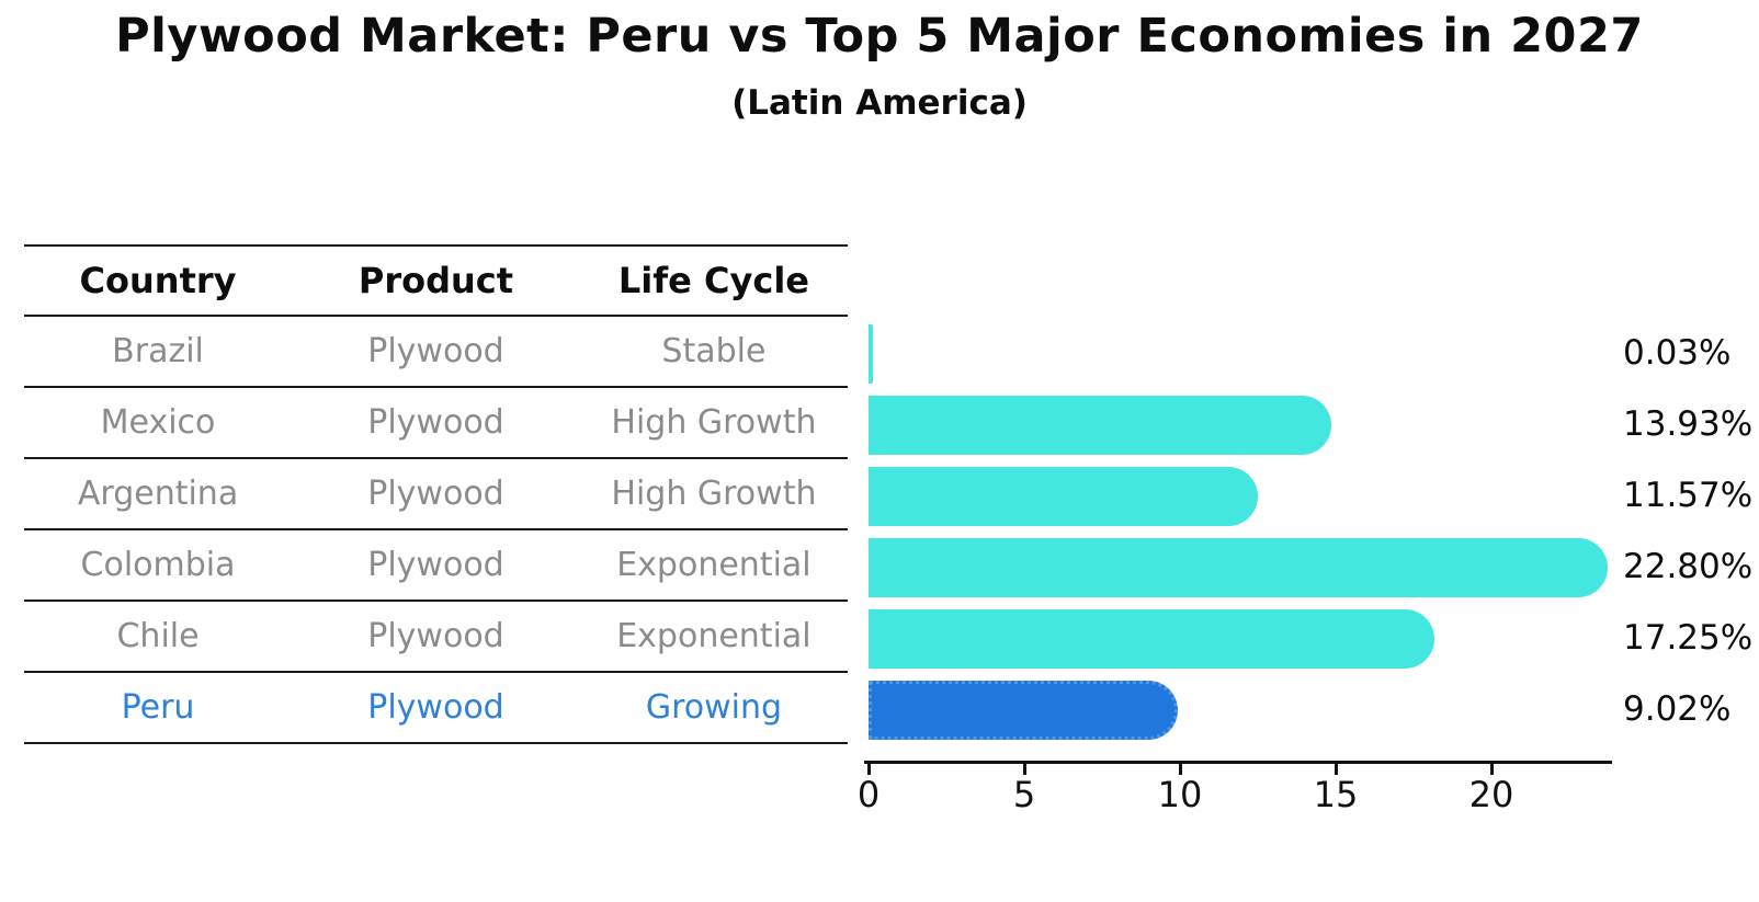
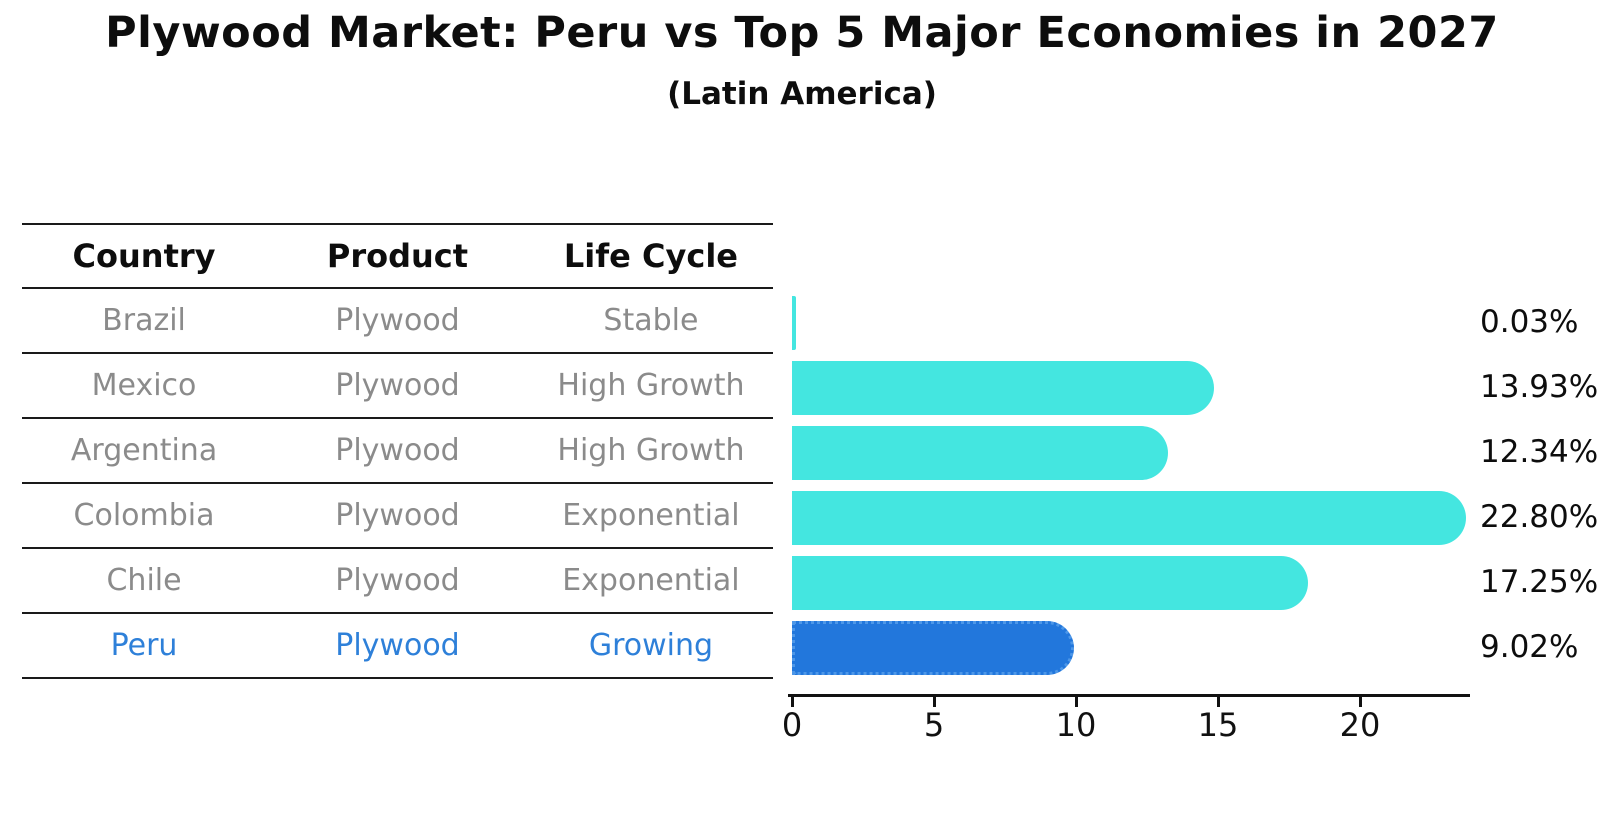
Argentina: 11.57% -> 12.34%
